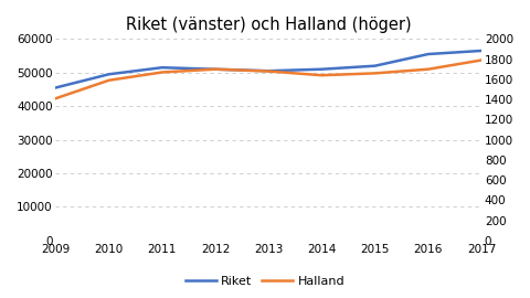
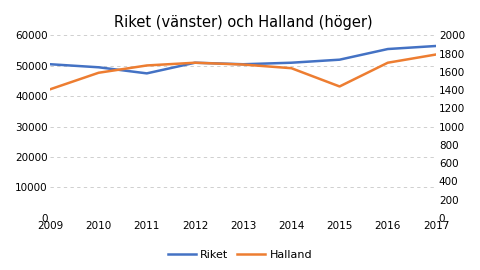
Riket/2009: 45500 -> 50500
Riket/2011: 51500 -> 47500
Halland/2015: 1660 -> 1440
